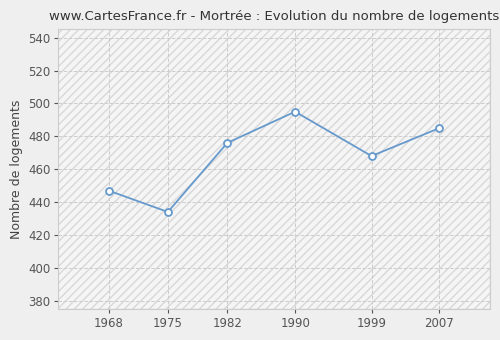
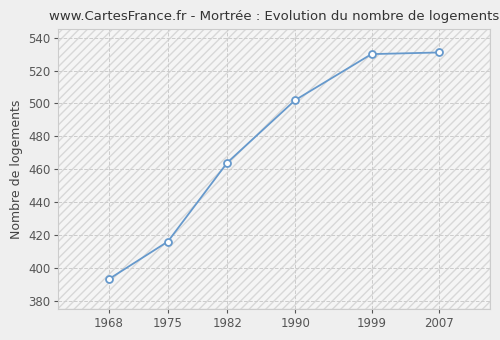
1968: 447 -> 393
1975: 434 -> 416
1982: 476 -> 464
1990: 495 -> 502
1999: 468 -> 530
2007: 485 -> 531
